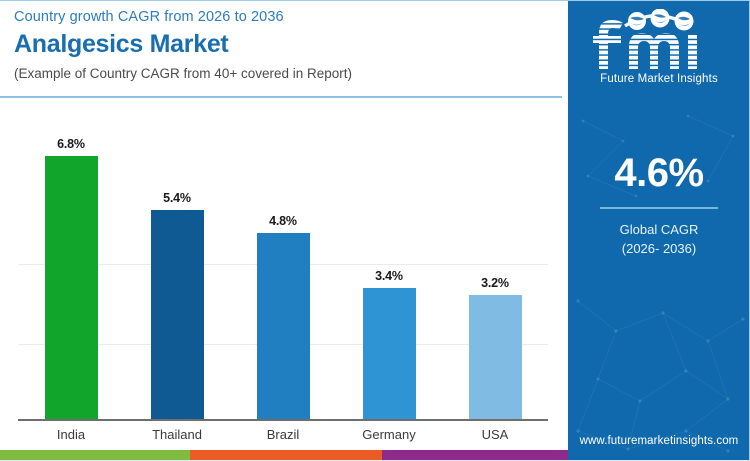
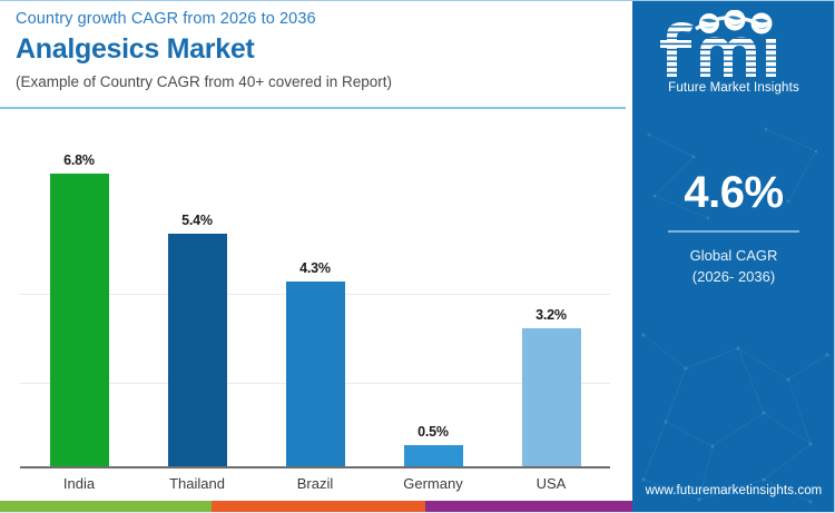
Brazil: 4.8% -> 4.3%
Germany: 3.4% -> 0.5%
